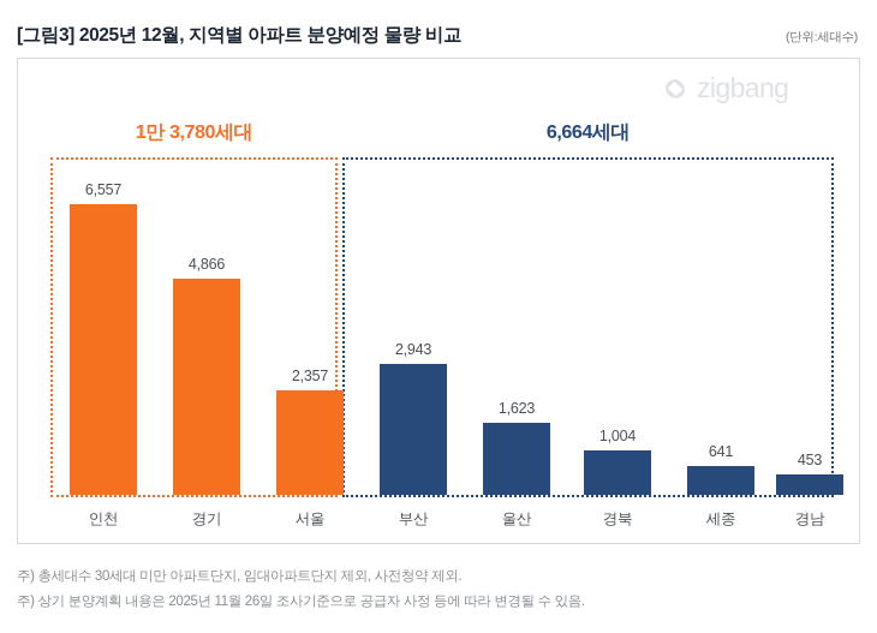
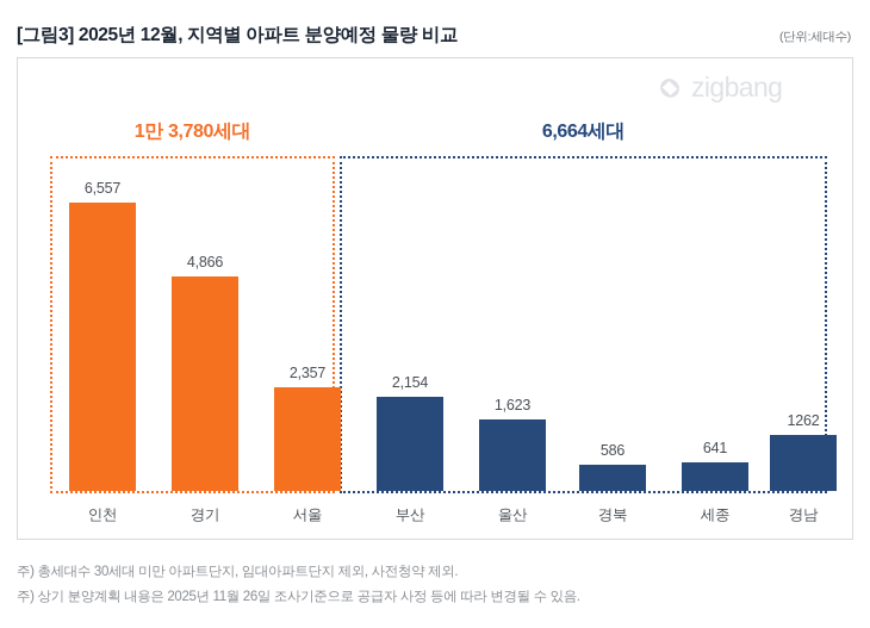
부산: 2,943 -> 2,154
경북: 1,004 -> 586
경남: 453 -> 1262
